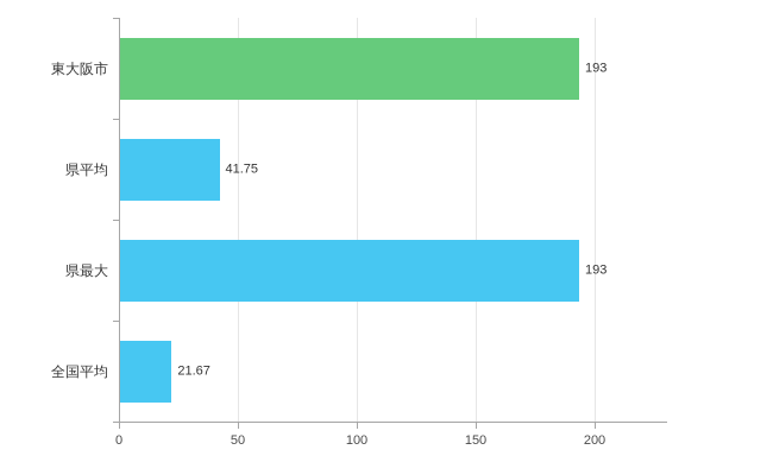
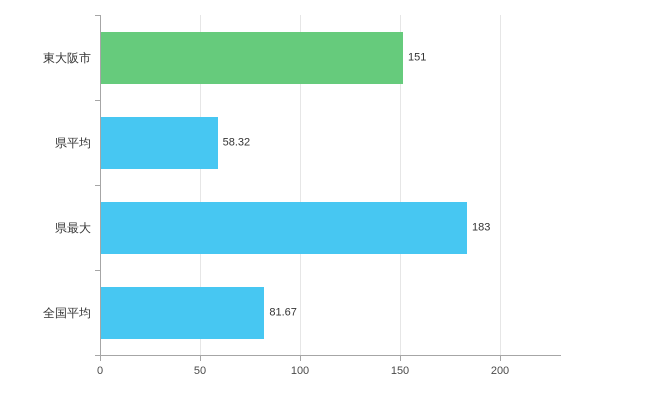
東大阪市: 193 -> 151
県平均: 41.75 -> 58.32
県最大: 193 -> 183
全国平均: 21.67 -> 81.67
